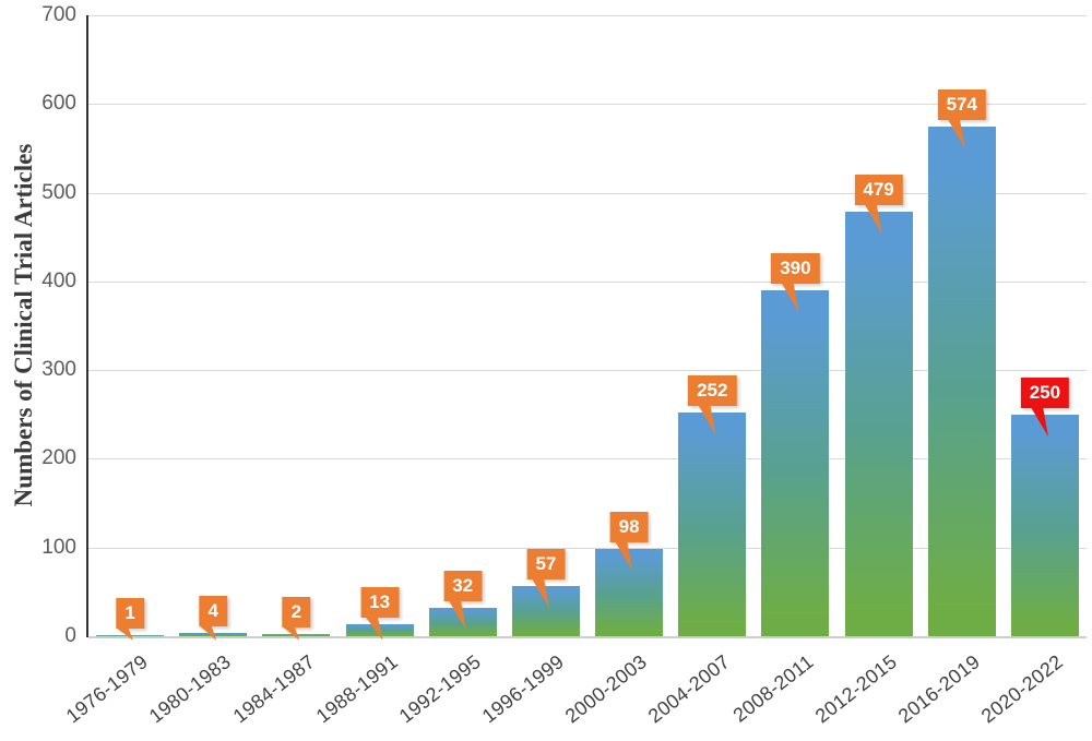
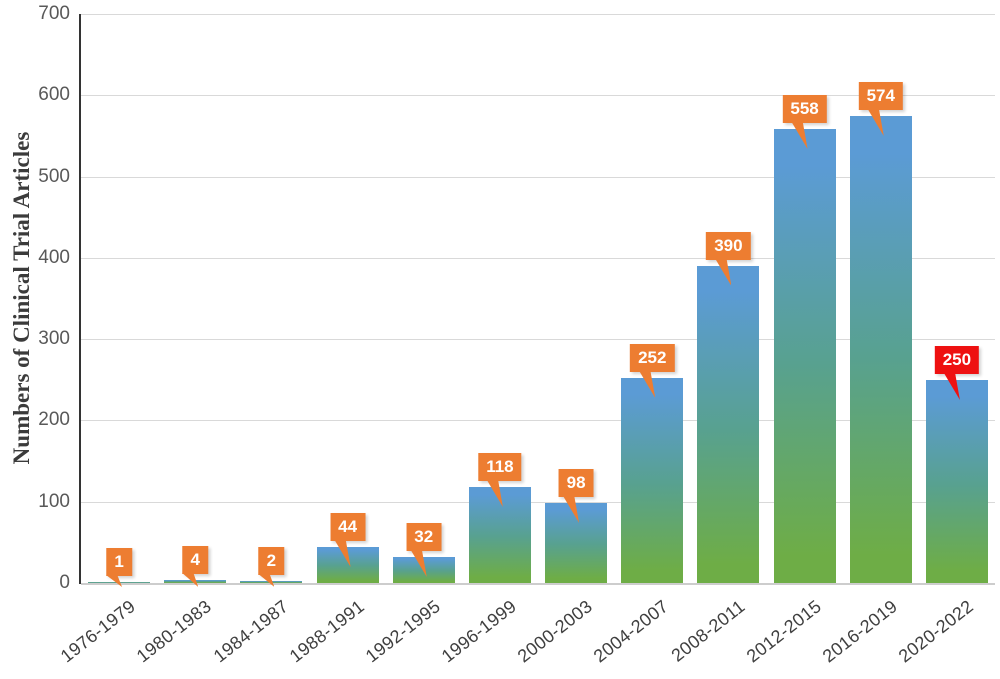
1988-1991: 13 -> 44
1996-1999: 57 -> 118
2012-2015: 479 -> 558
